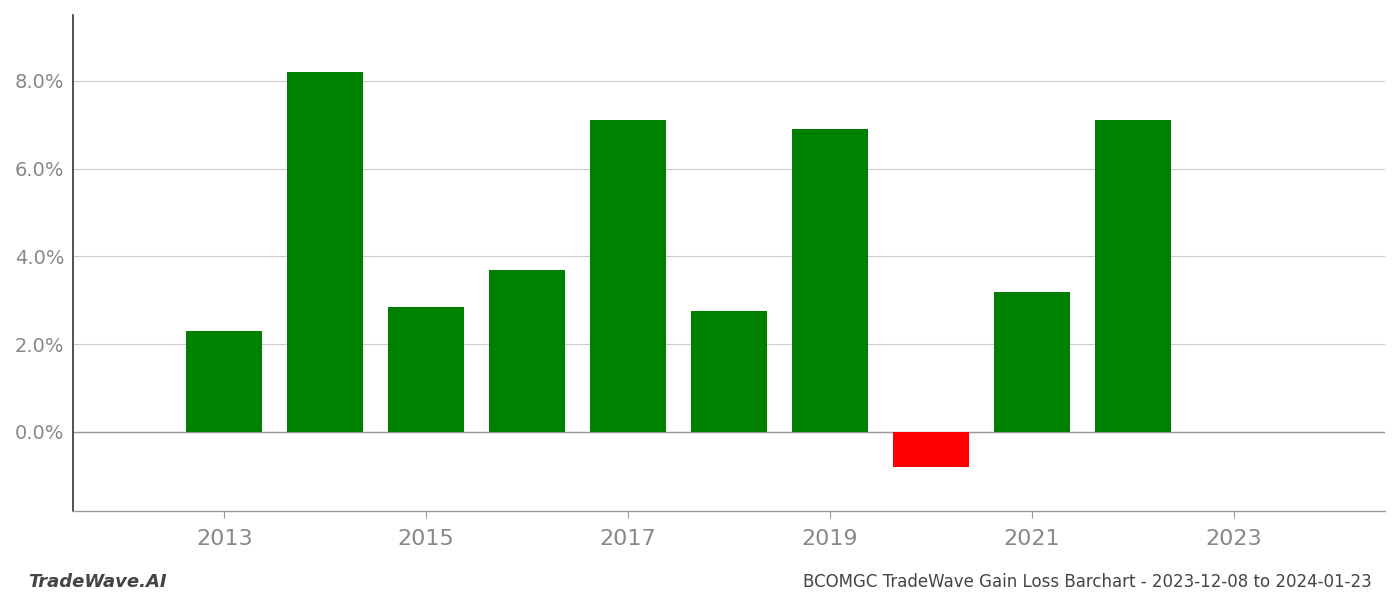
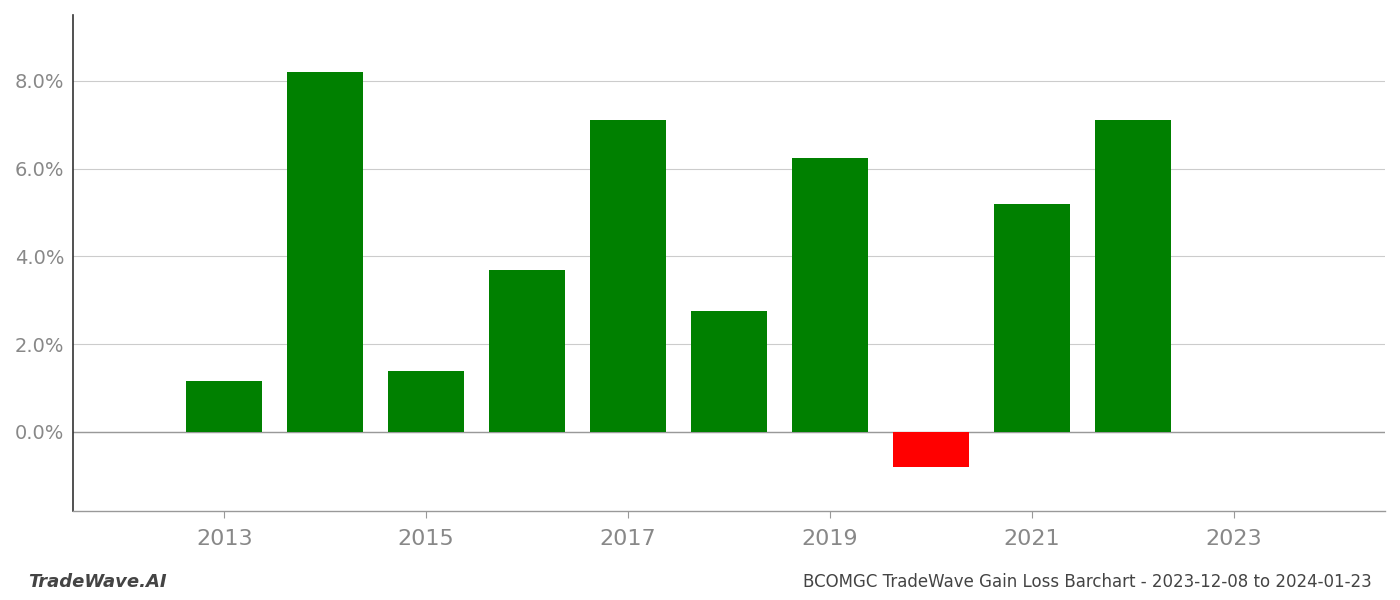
2013: 2.30% -> 1.15%
2015: 2.85% -> 1.40%
2019: 6.90% -> 6.25%
2021: 3.20% -> 5.20%
